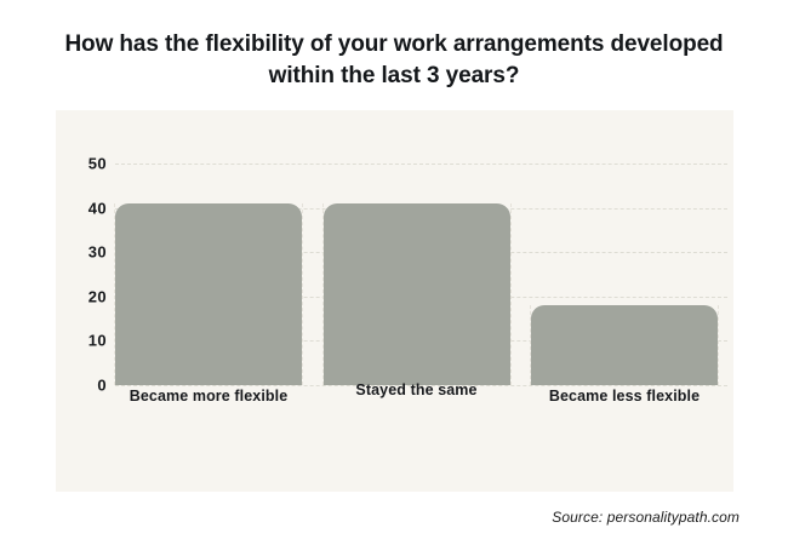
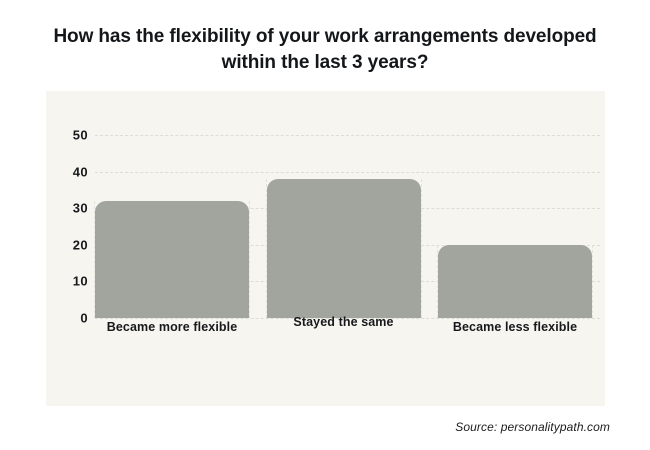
Became more flexible: 41 -> 32
Stayed the same: 41 -> 38
Became less flexible: 18 -> 20
